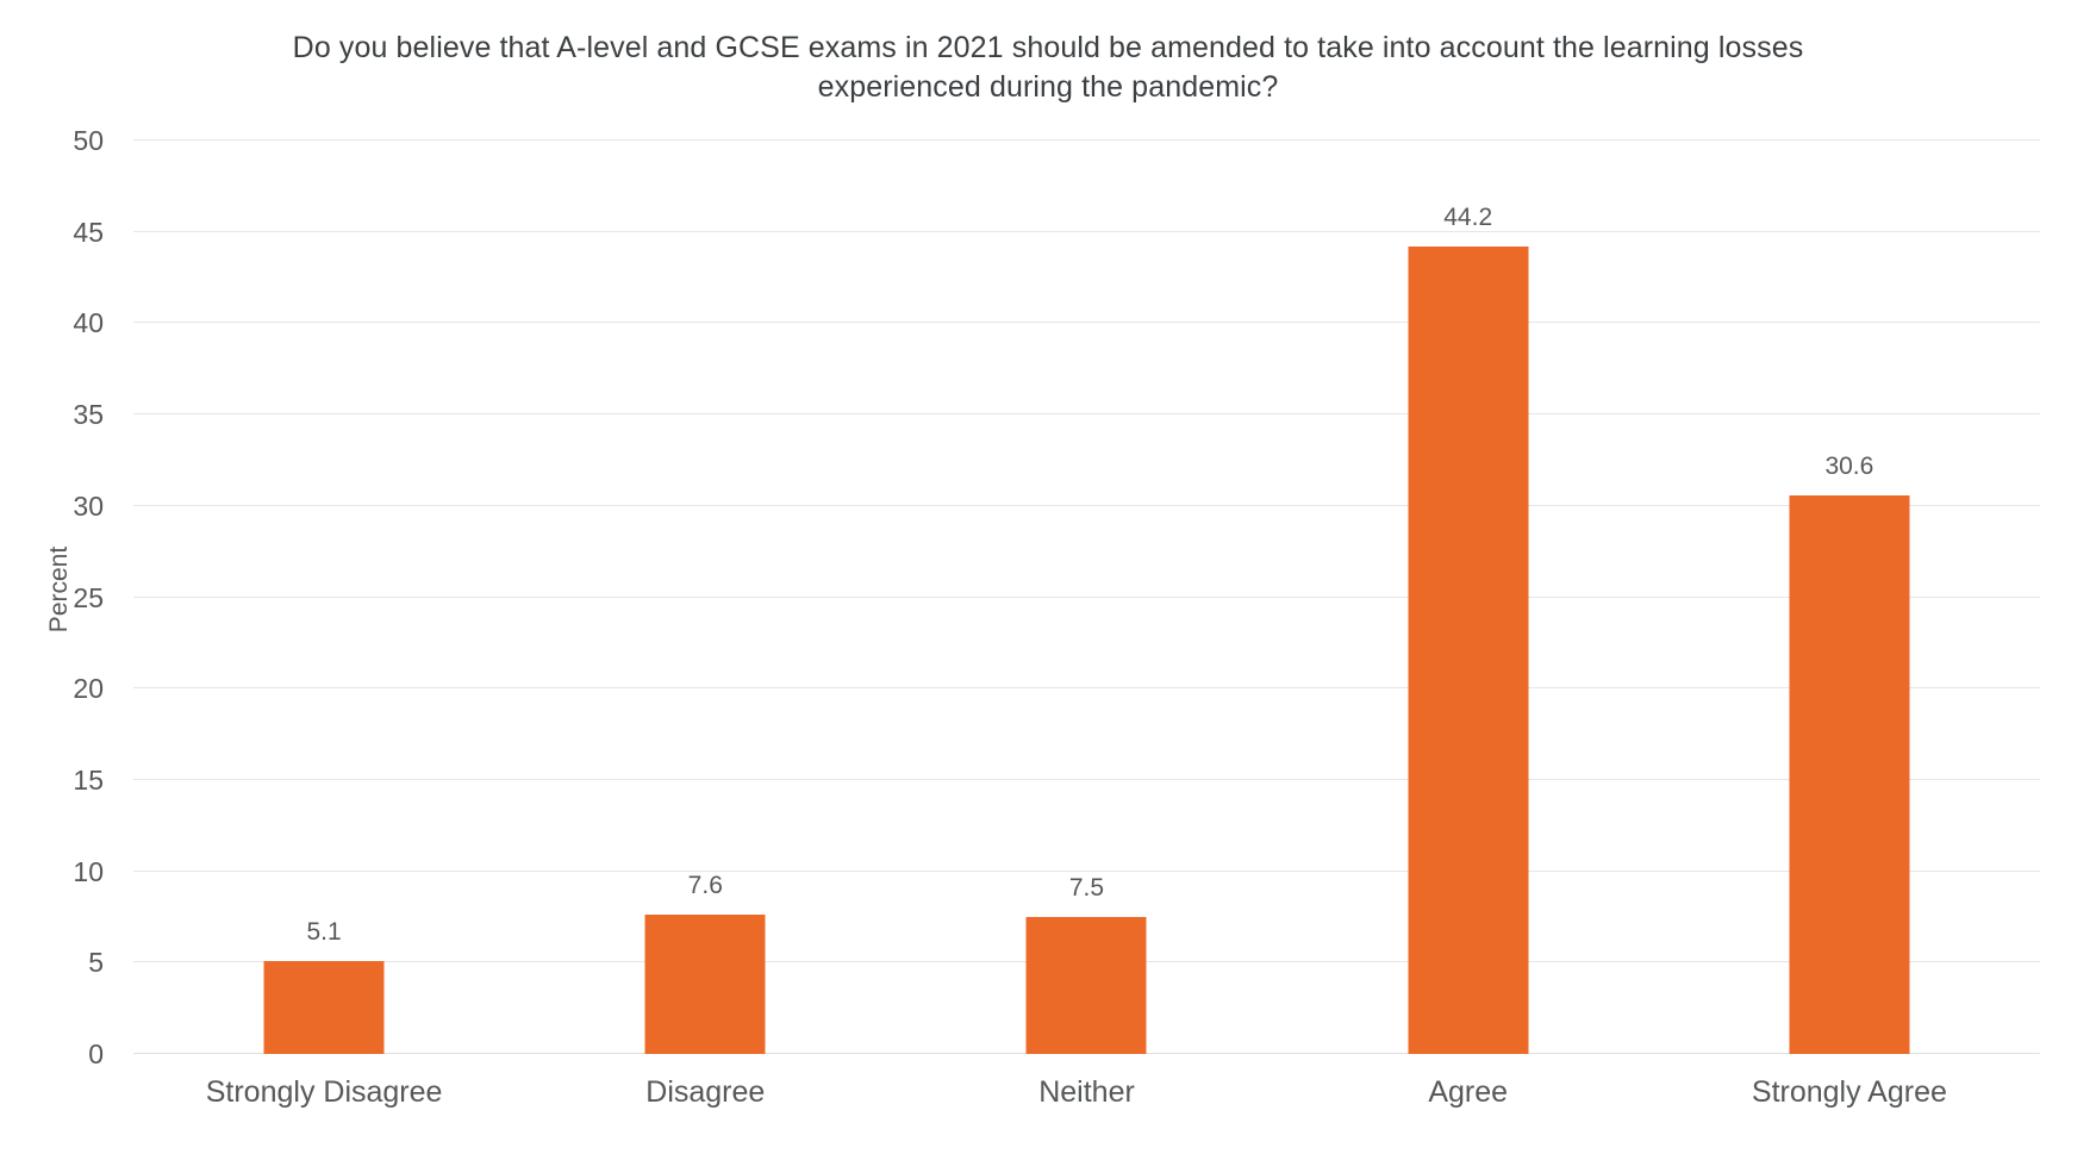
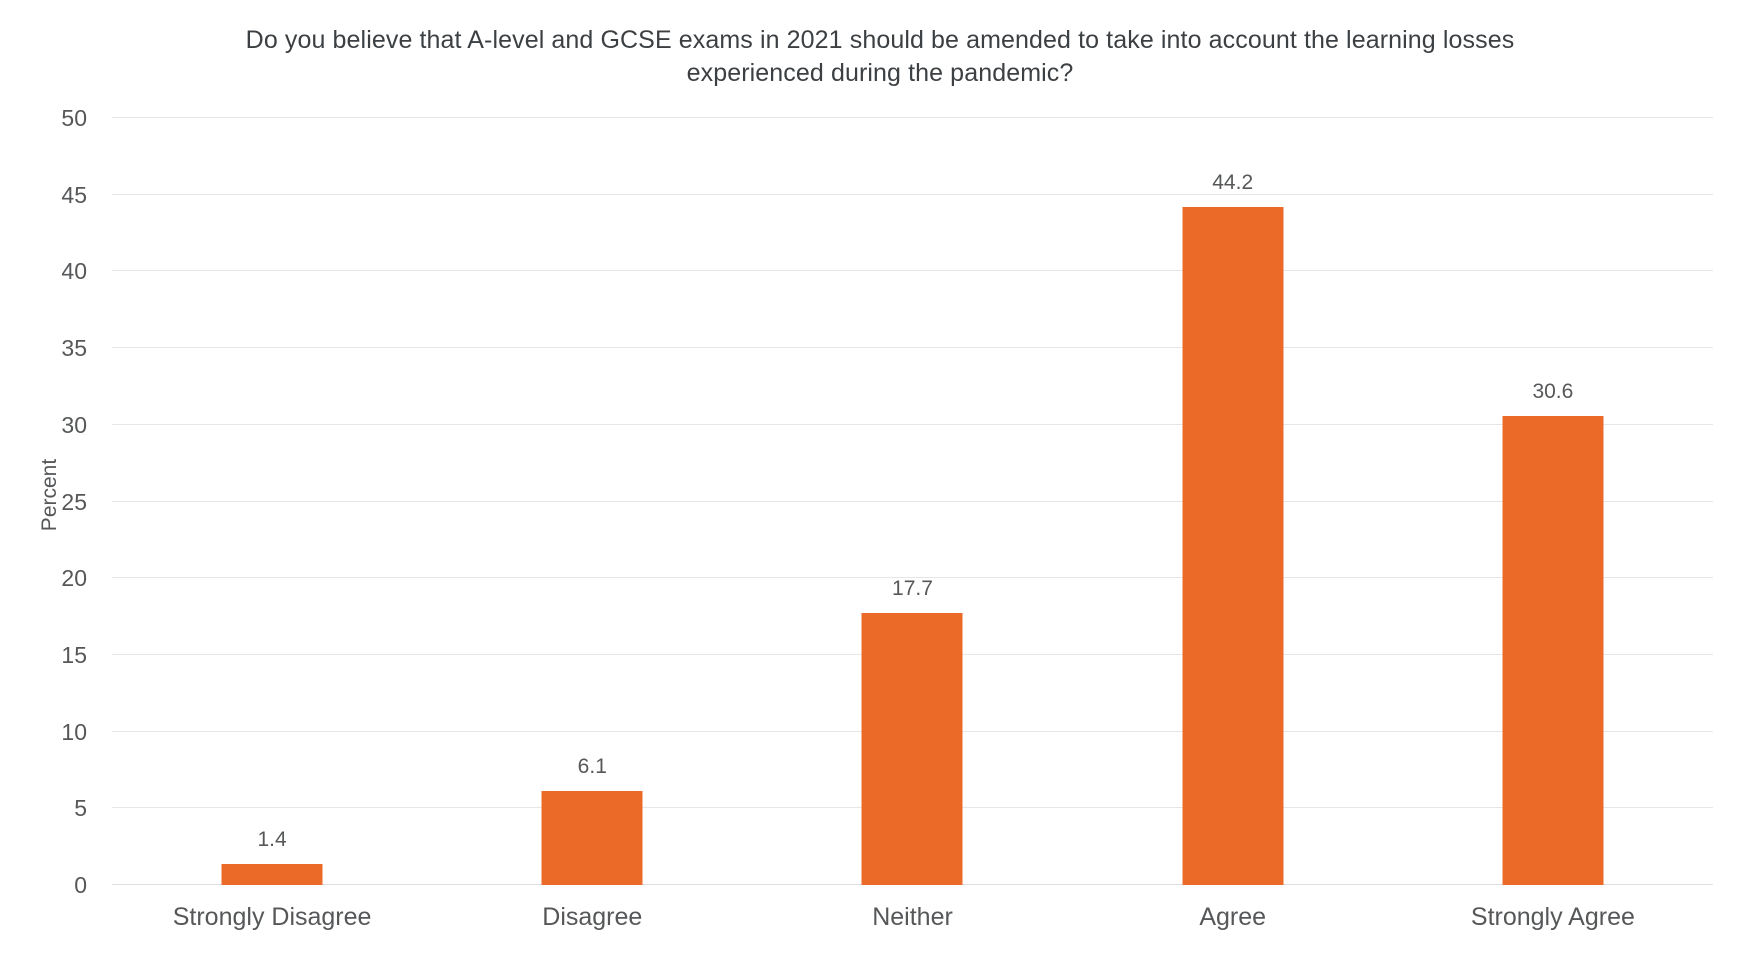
Strongly Disagree: 5.1 -> 1.4
Disagree: 7.6 -> 6.1
Neither: 7.5 -> 17.7
